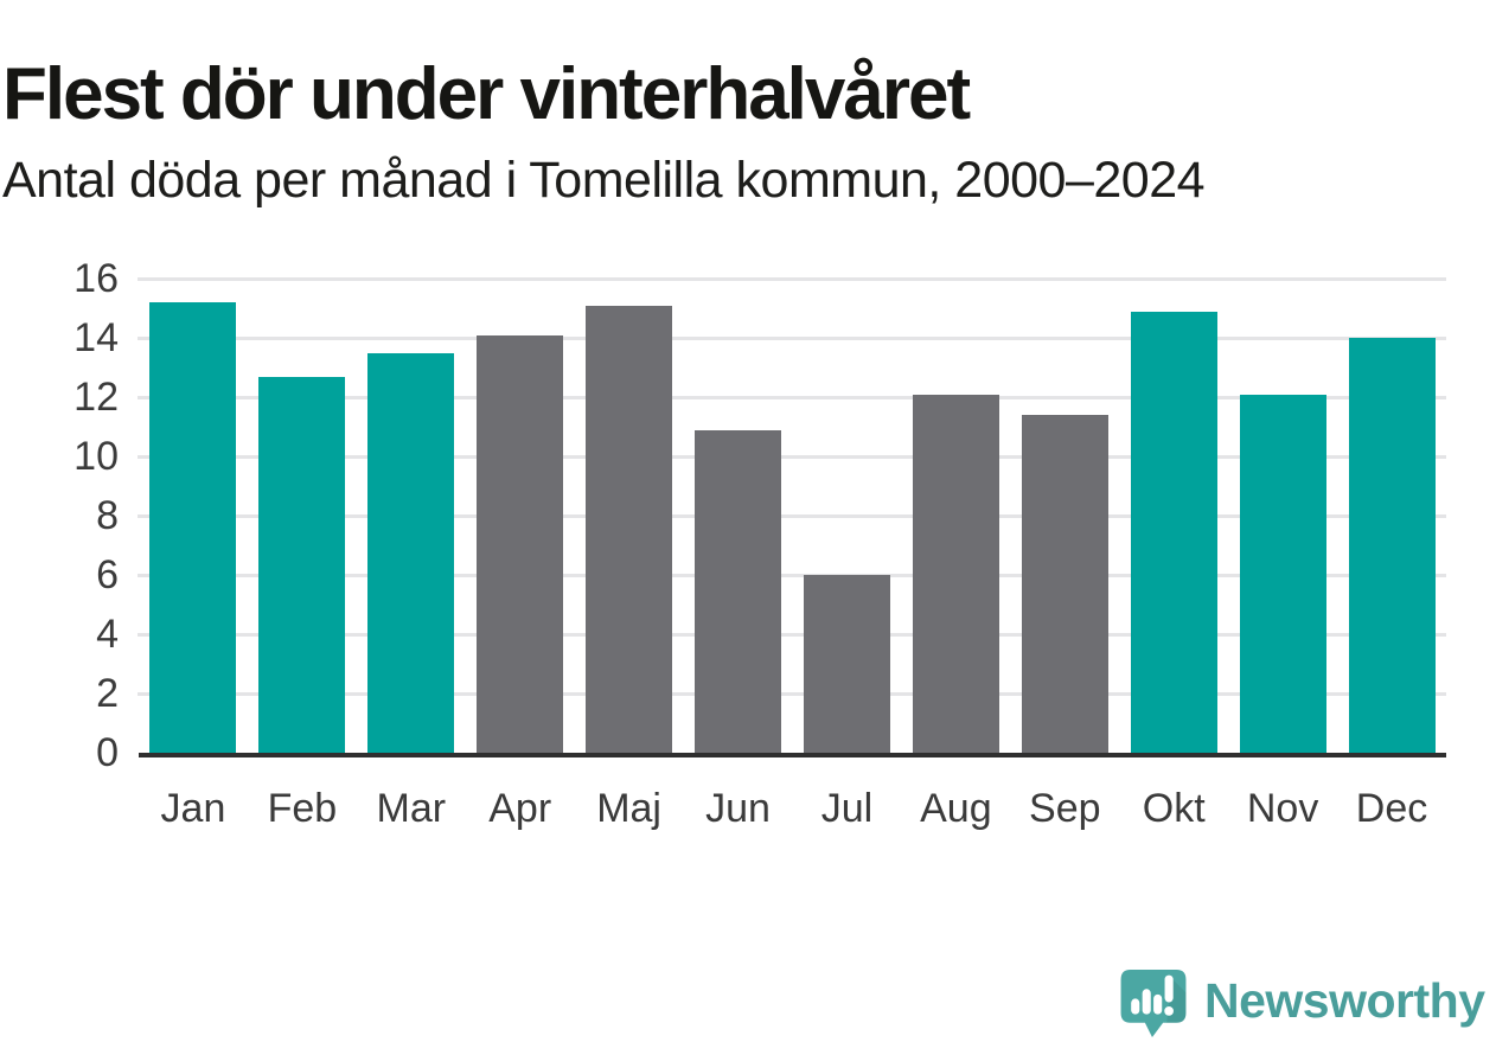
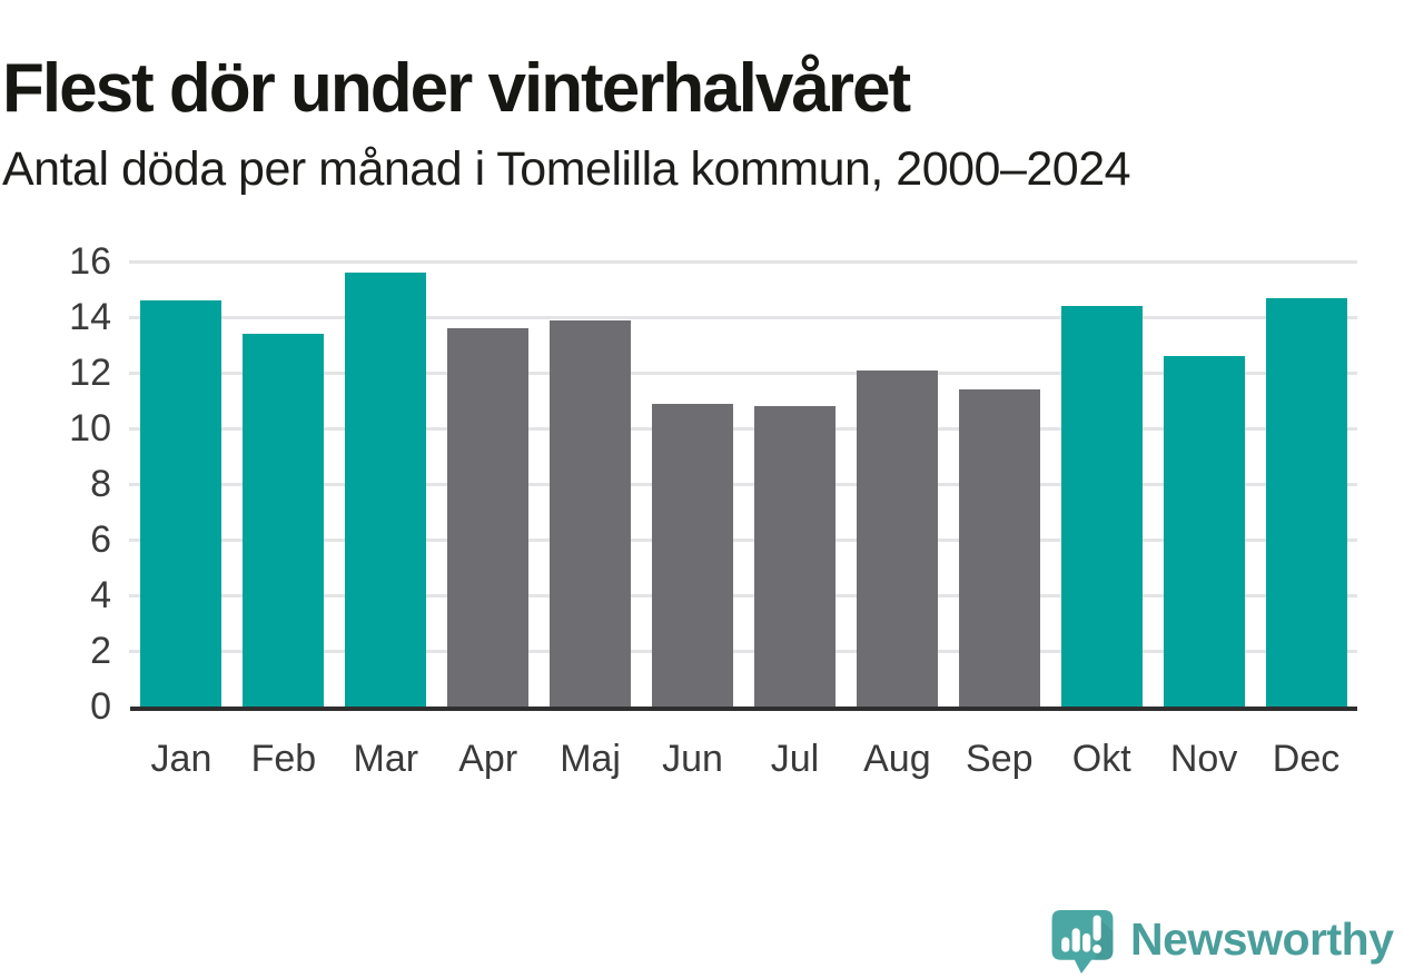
Jan: 15.2 -> 14.6
Feb: 12.7 -> 13.4
Mar: 13.5 -> 15.6
Apr: 14.1 -> 13.6
Maj: 15.1 -> 13.9
Jul: 6.0 -> 10.8
Okt: 14.9 -> 14.4
Nov: 12.1 -> 12.6
Dec: 14.0 -> 14.7
